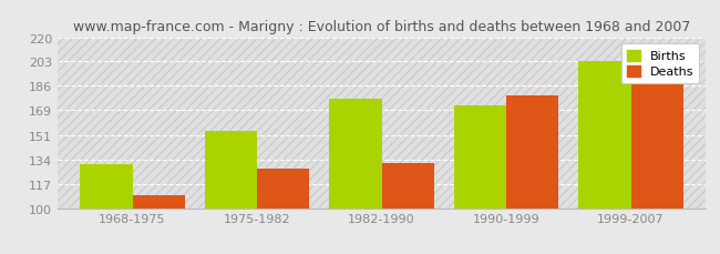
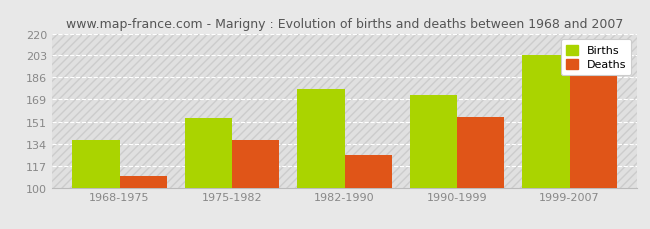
Births/1968-1975: 131 -> 137
Deaths/1975-1982: 128 -> 137
Deaths/1982-1990: 132 -> 125
Deaths/1990-1999: 179 -> 155
